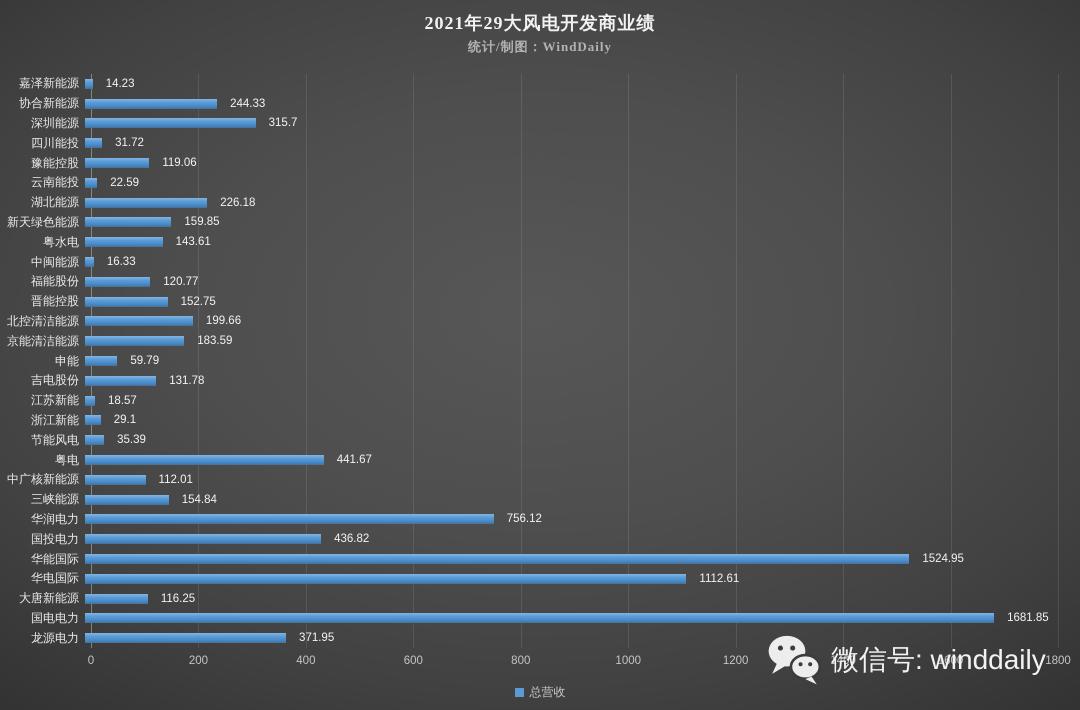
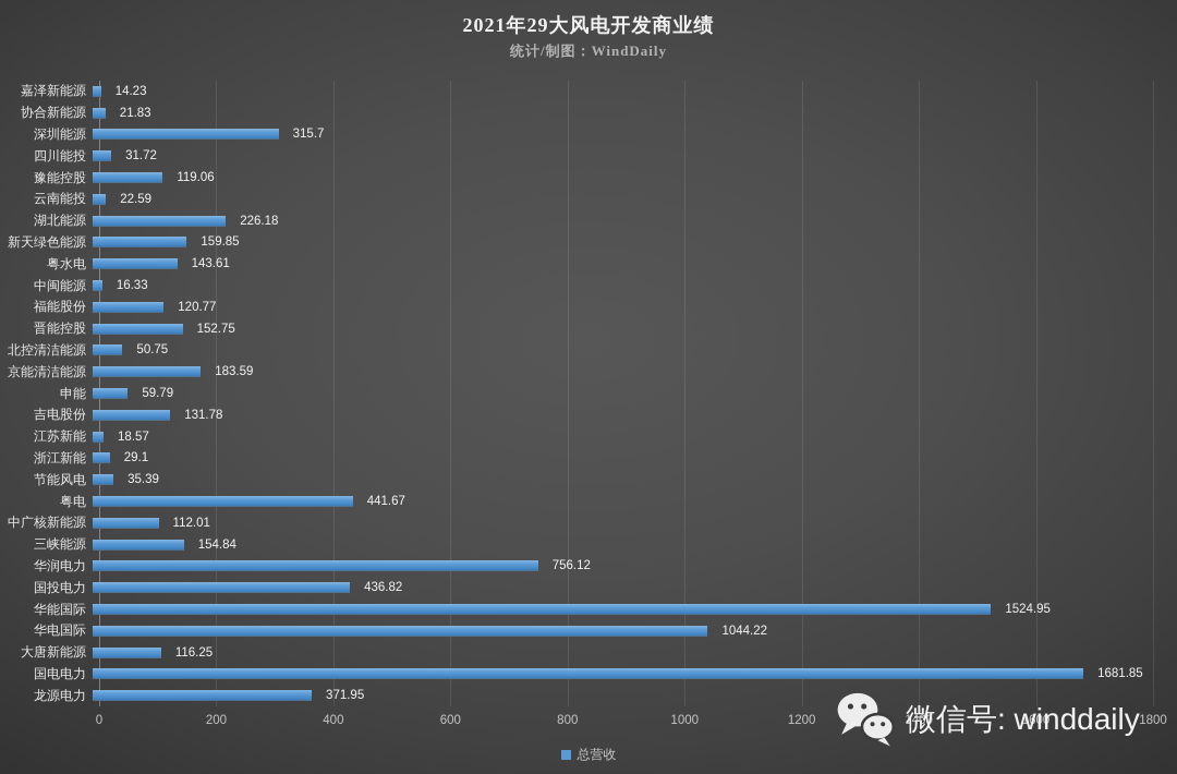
协合新能源: 244.33 -> 21.83
北控清洁能源: 199.66 -> 50.75
华电国际: 1112.61 -> 1044.22
